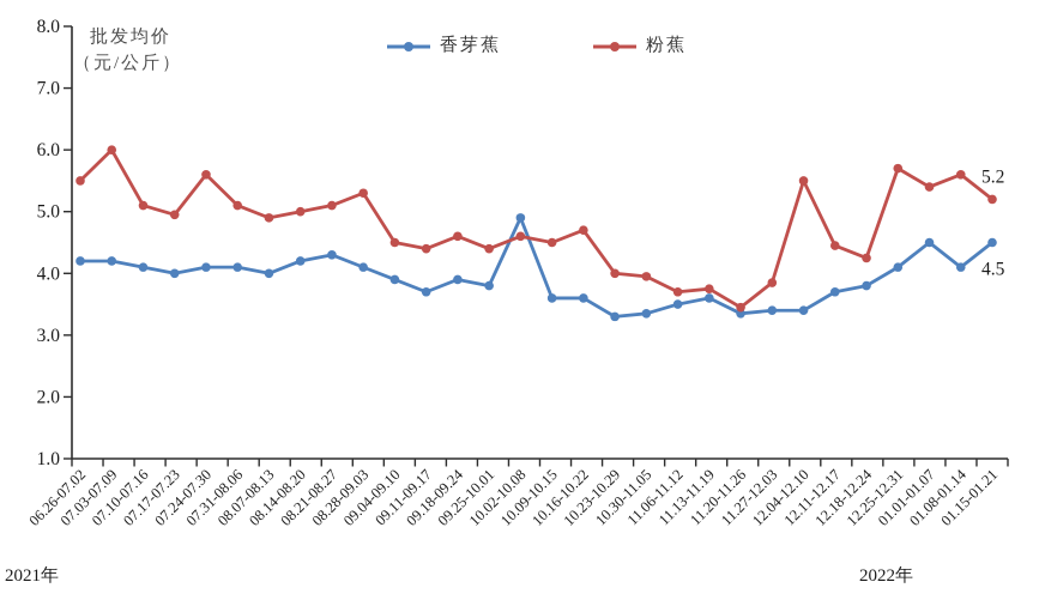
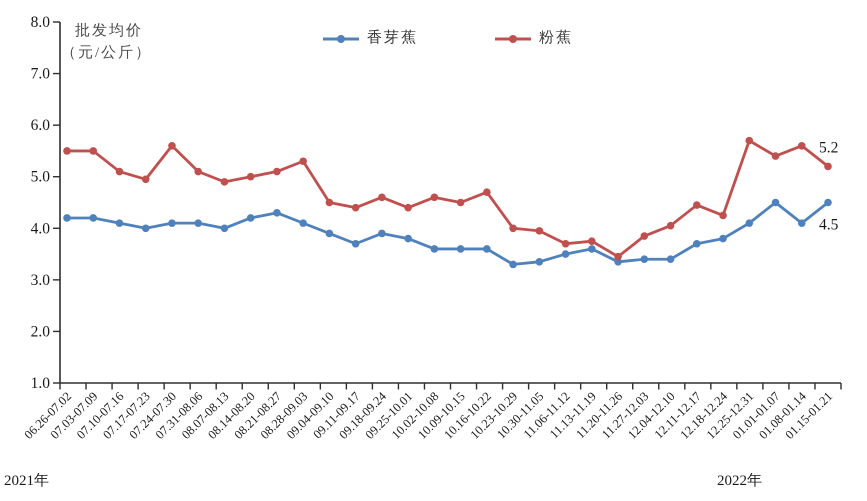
粉蕉/07.03-07.09: 6.0 -> 5.5
香芽蕉/10.02-10.08: 4.9 -> 3.6
粉蕉/12.04-12.10: 5.5 -> 4.0
